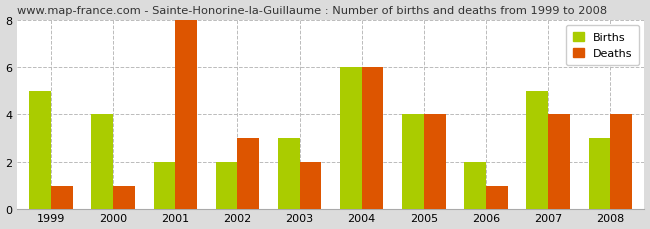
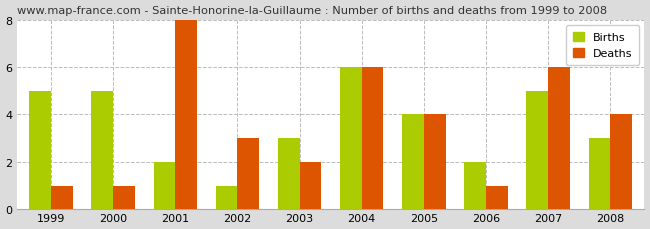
Births/2000: 4 -> 5
Births/2002: 2 -> 1
Deaths/2007: 4 -> 6
